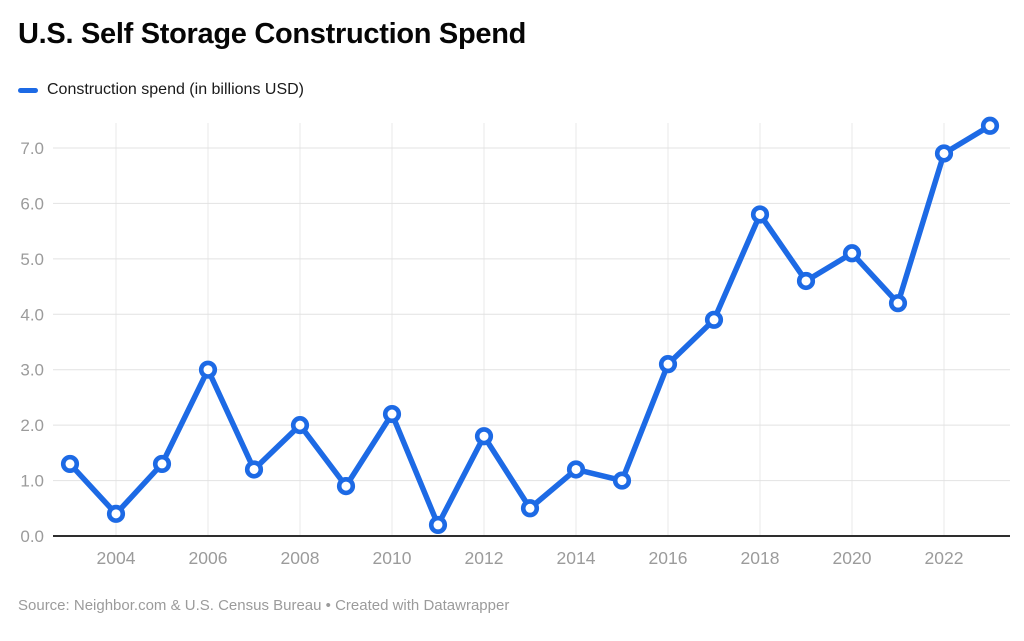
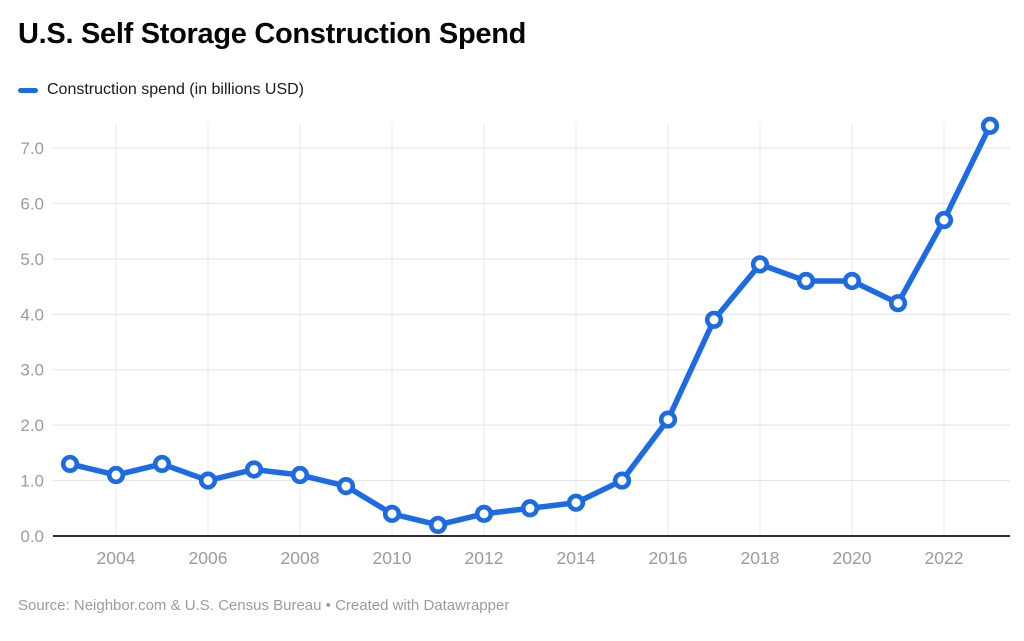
2004: 0.4 -> 1.1
2006: 3.0 -> 1.0
2008: 2.0 -> 1.1
2010: 2.2 -> 0.4
2012: 1.8 -> 0.4
2014: 1.2 -> 0.6
2016: 3.1 -> 2.1
2018: 5.8 -> 4.9
2020: 5.1 -> 4.6
2022: 6.9 -> 5.7
